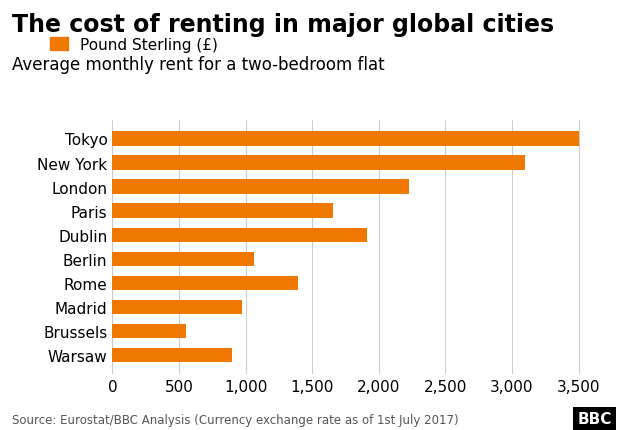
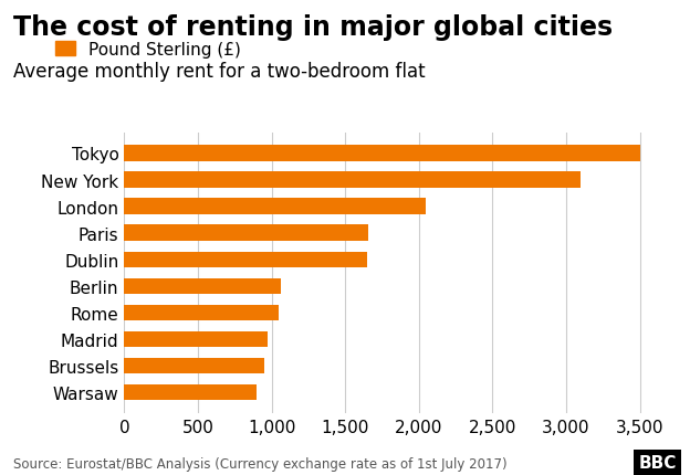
London: 2,230 -> 2,050
Dublin: 1,910 -> 1,650
Rome: 1,390 -> 1,050
Brussels: 550 -> 950
